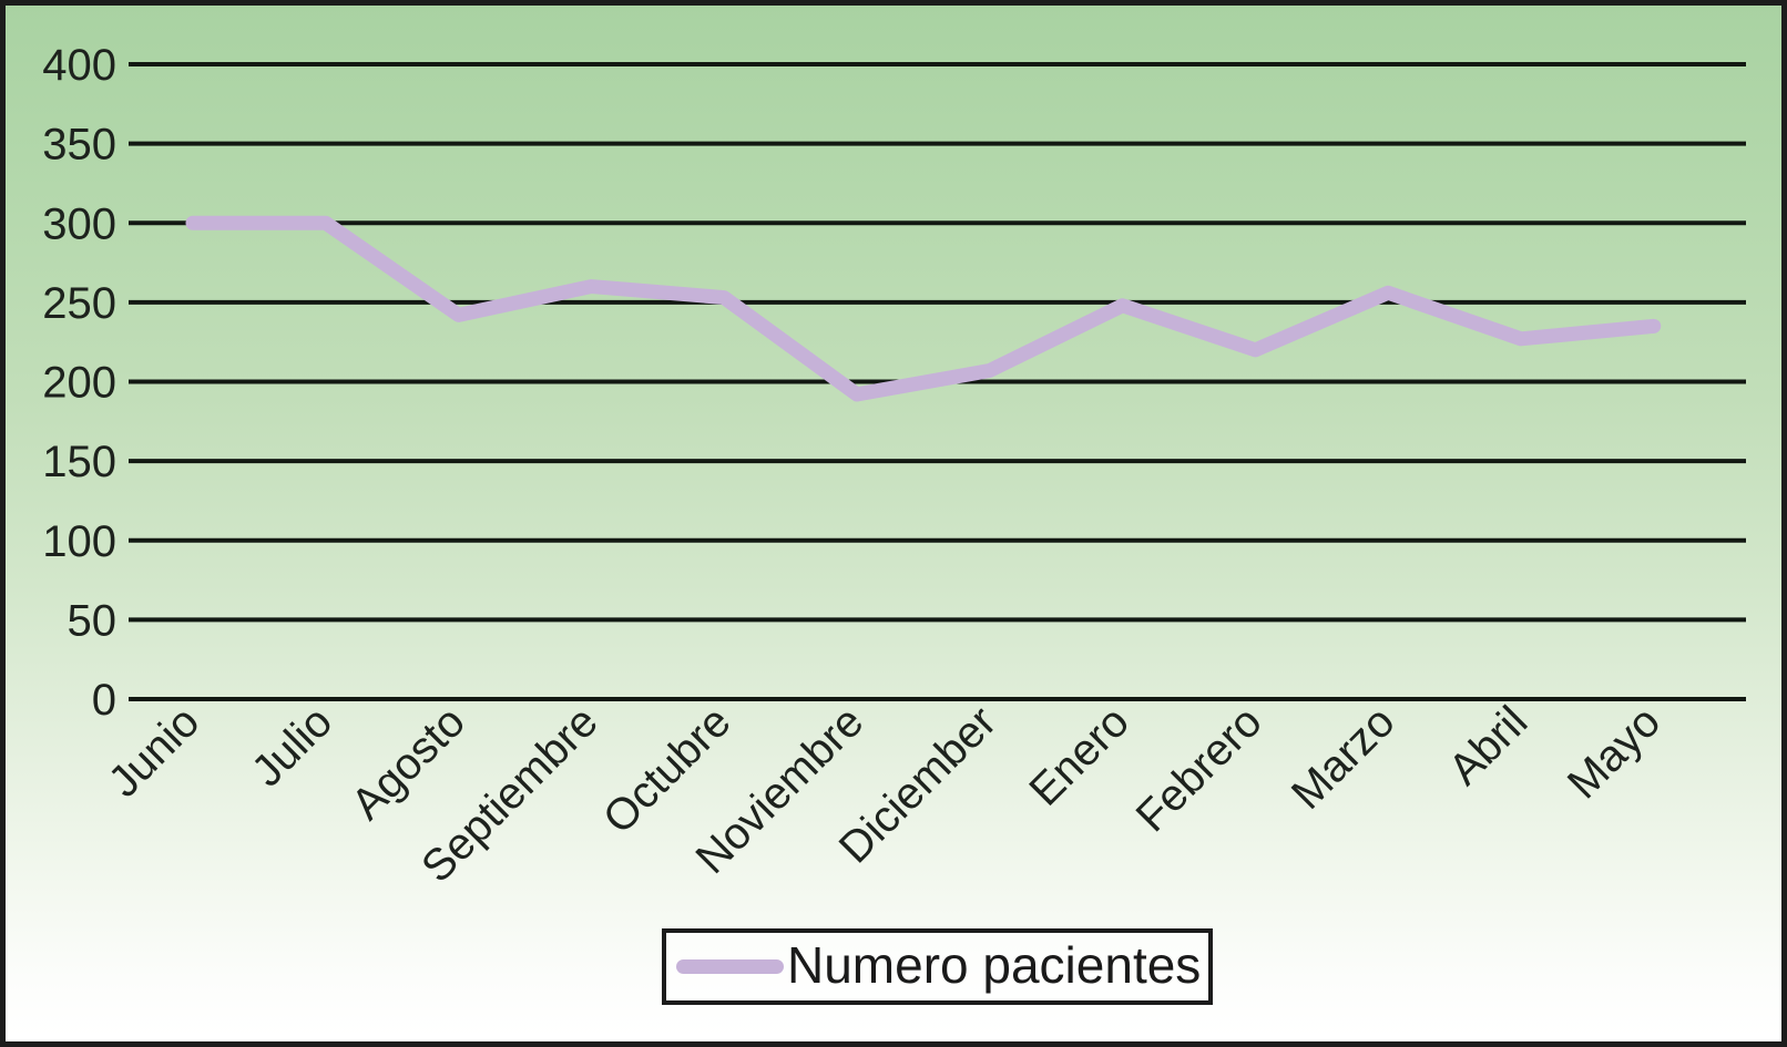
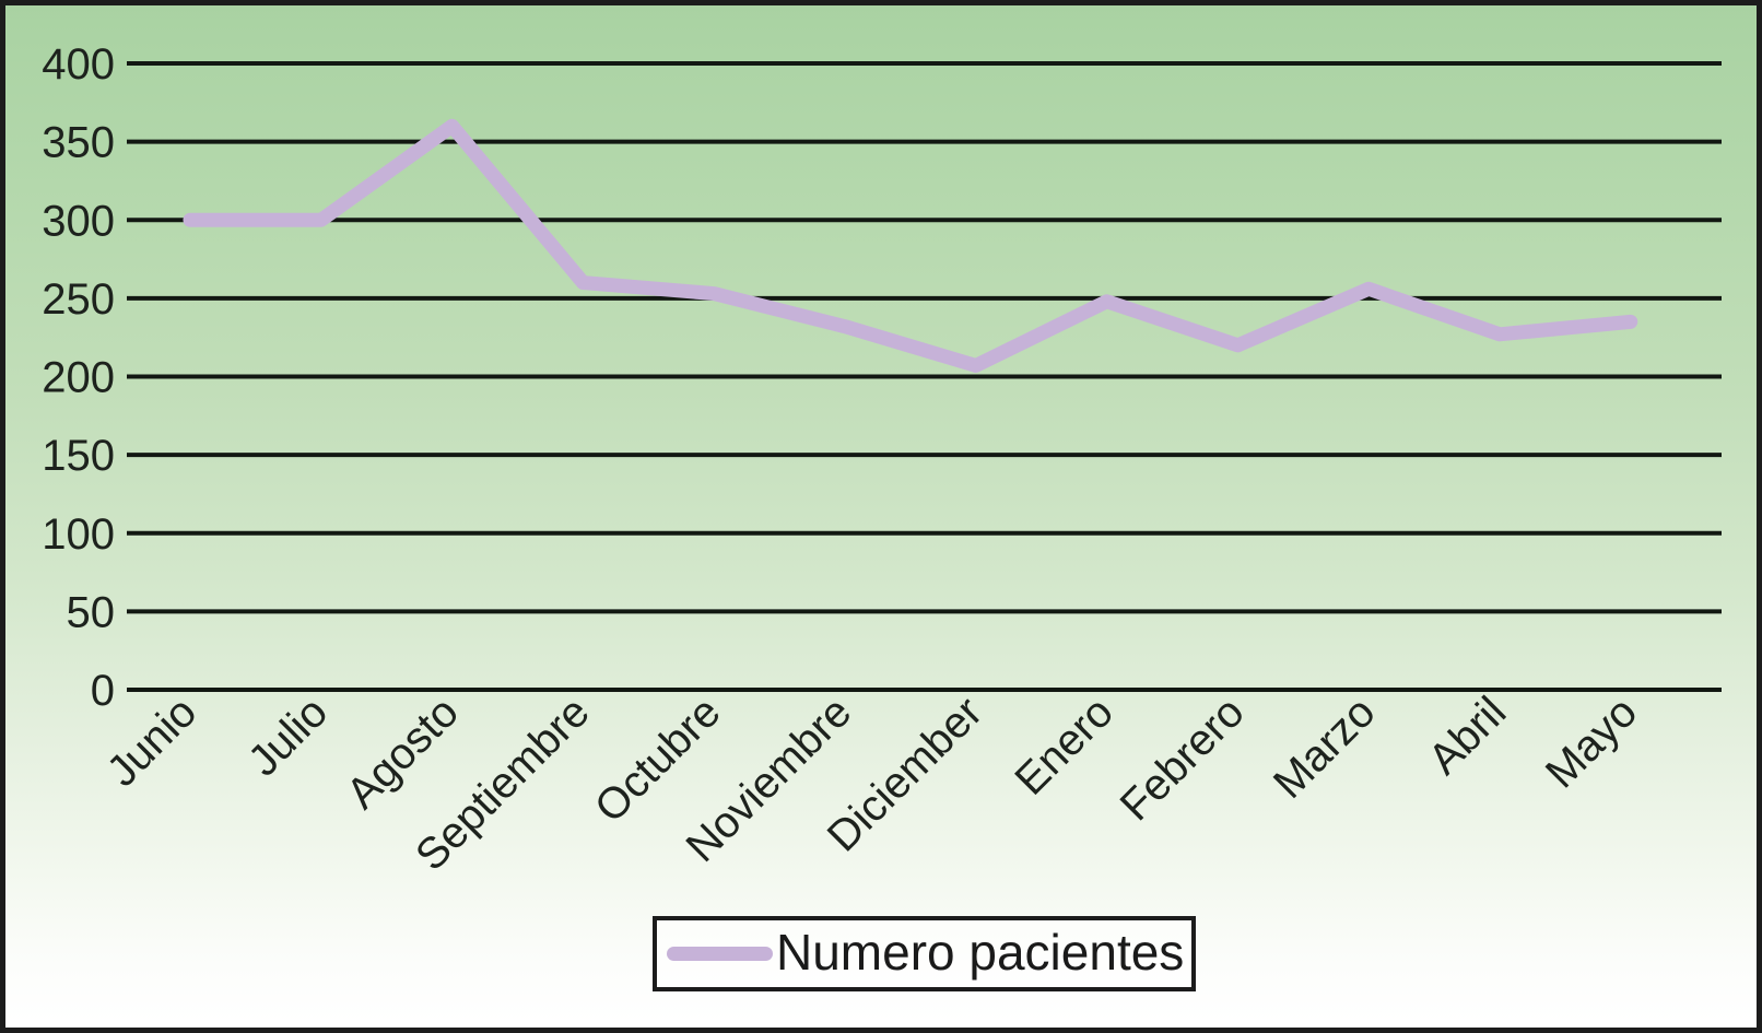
Agosto: 242 -> 360
Noviembre: 192 -> 232
